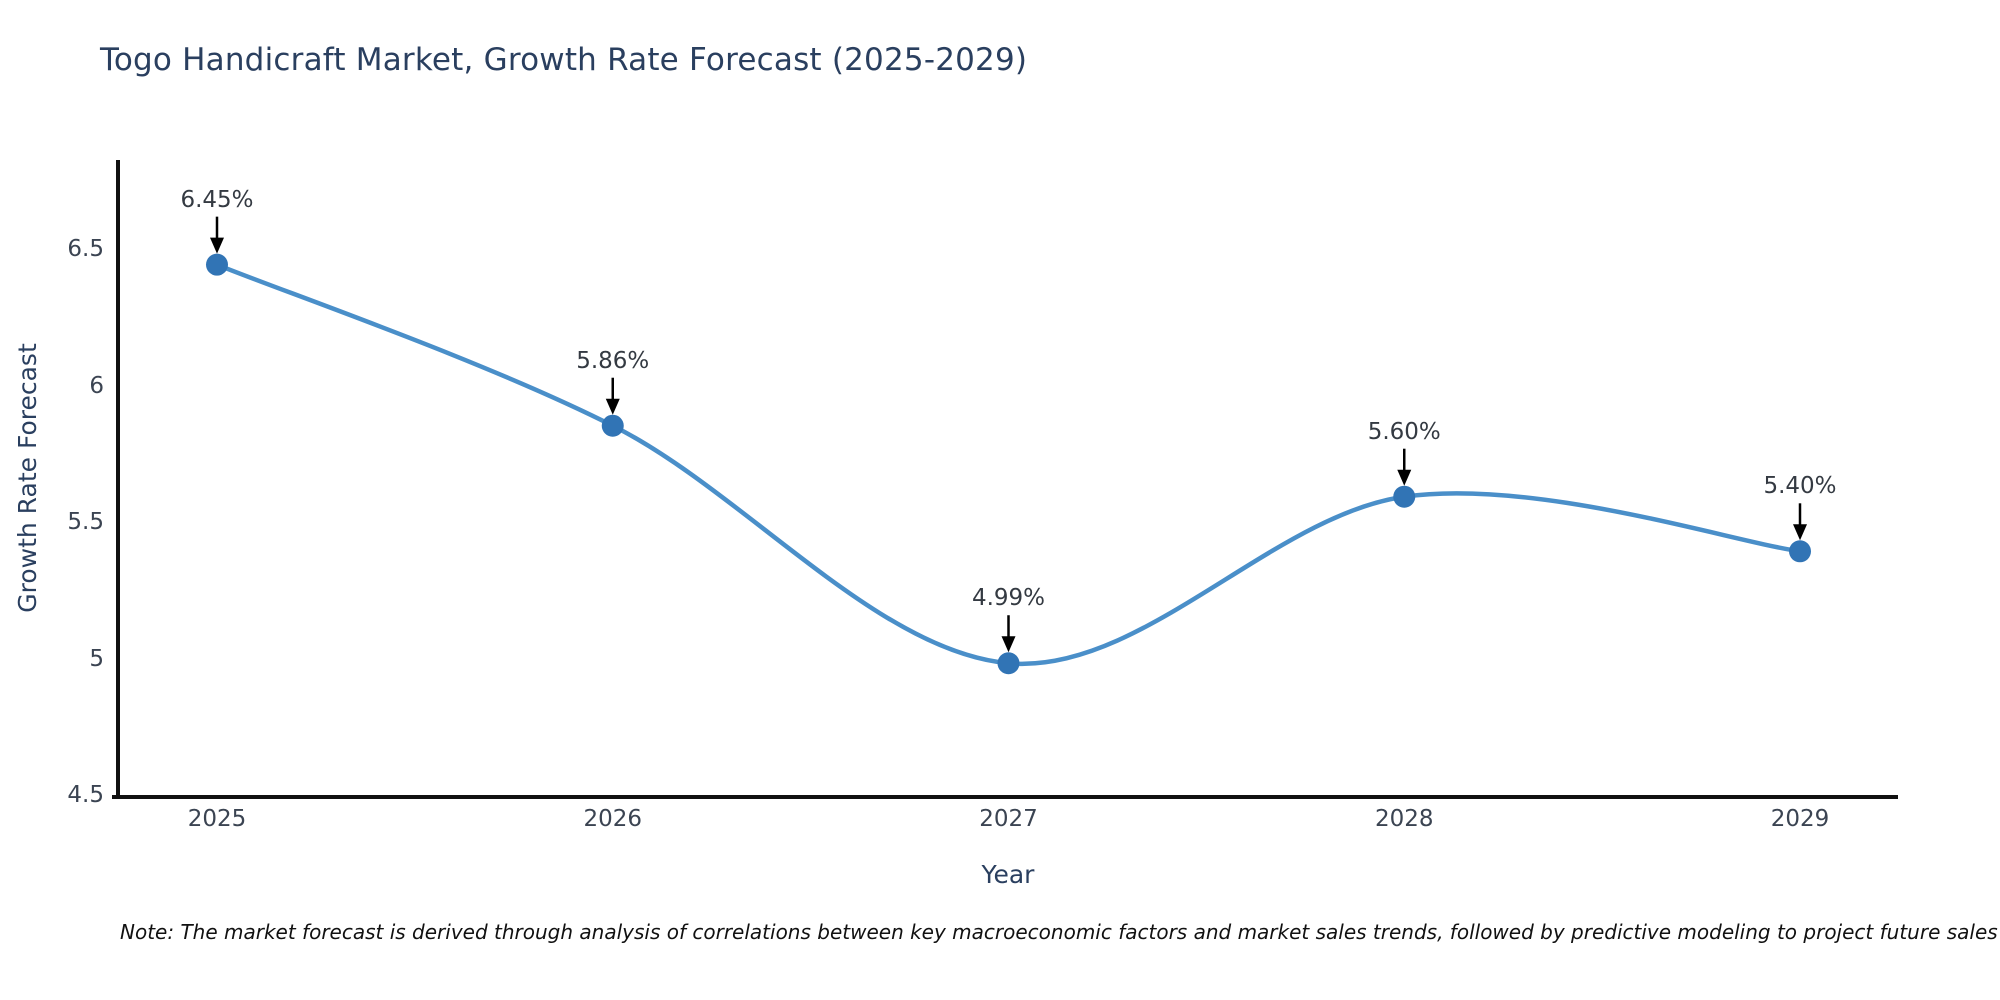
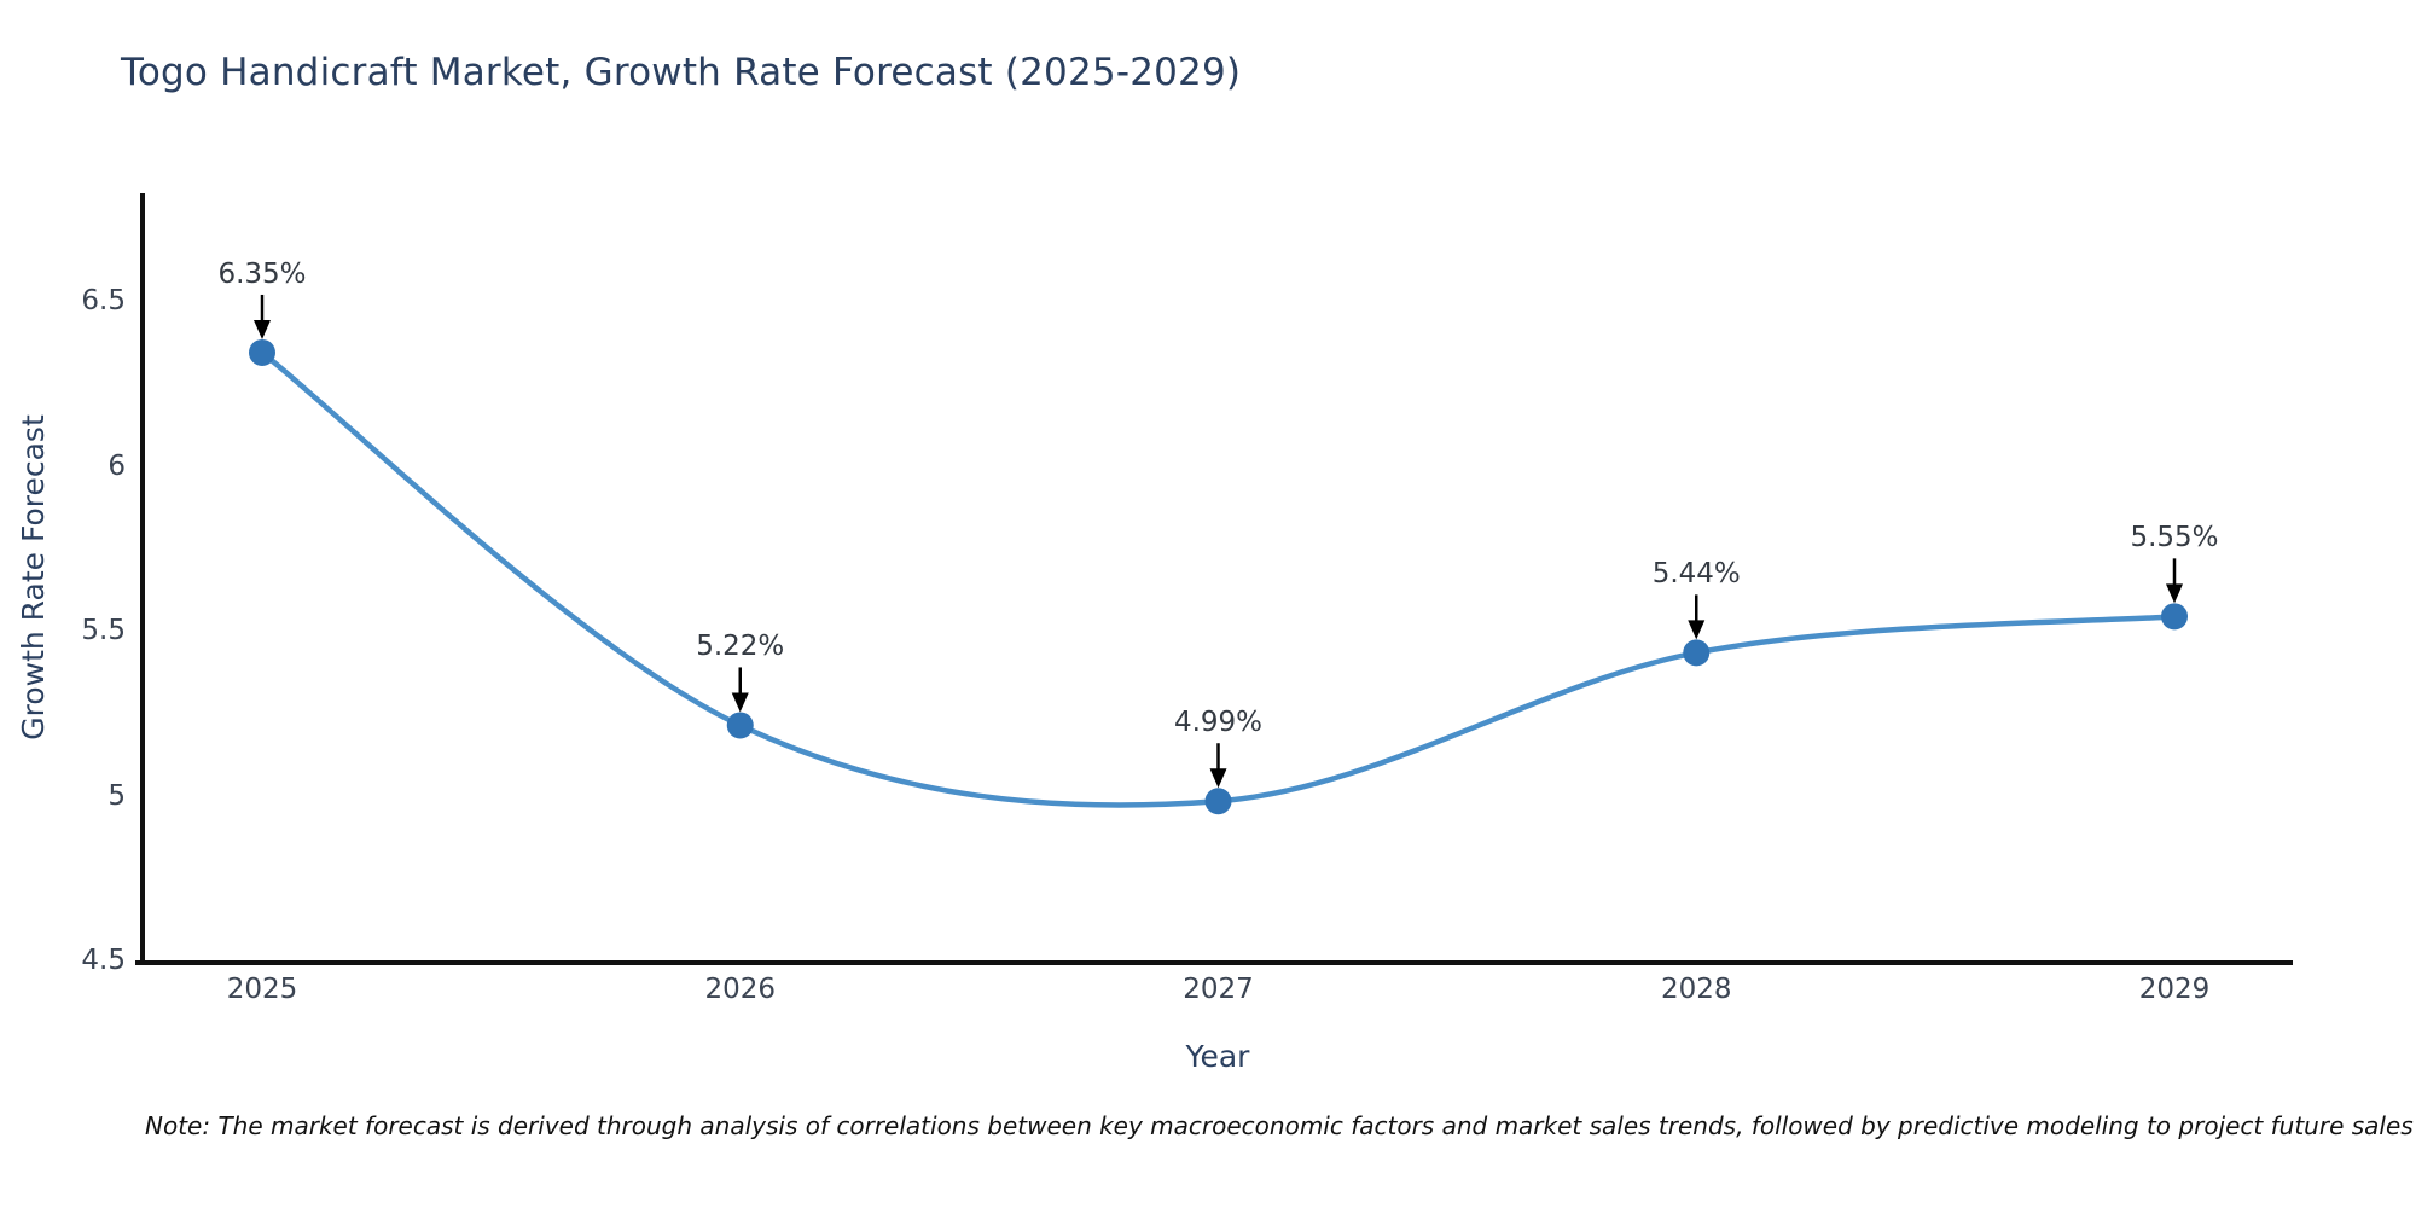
2025: 6.45% -> 6.35%
2026: 5.86% -> 5.22%
2028: 5.60% -> 5.44%
2029: 5.40% -> 5.55%
